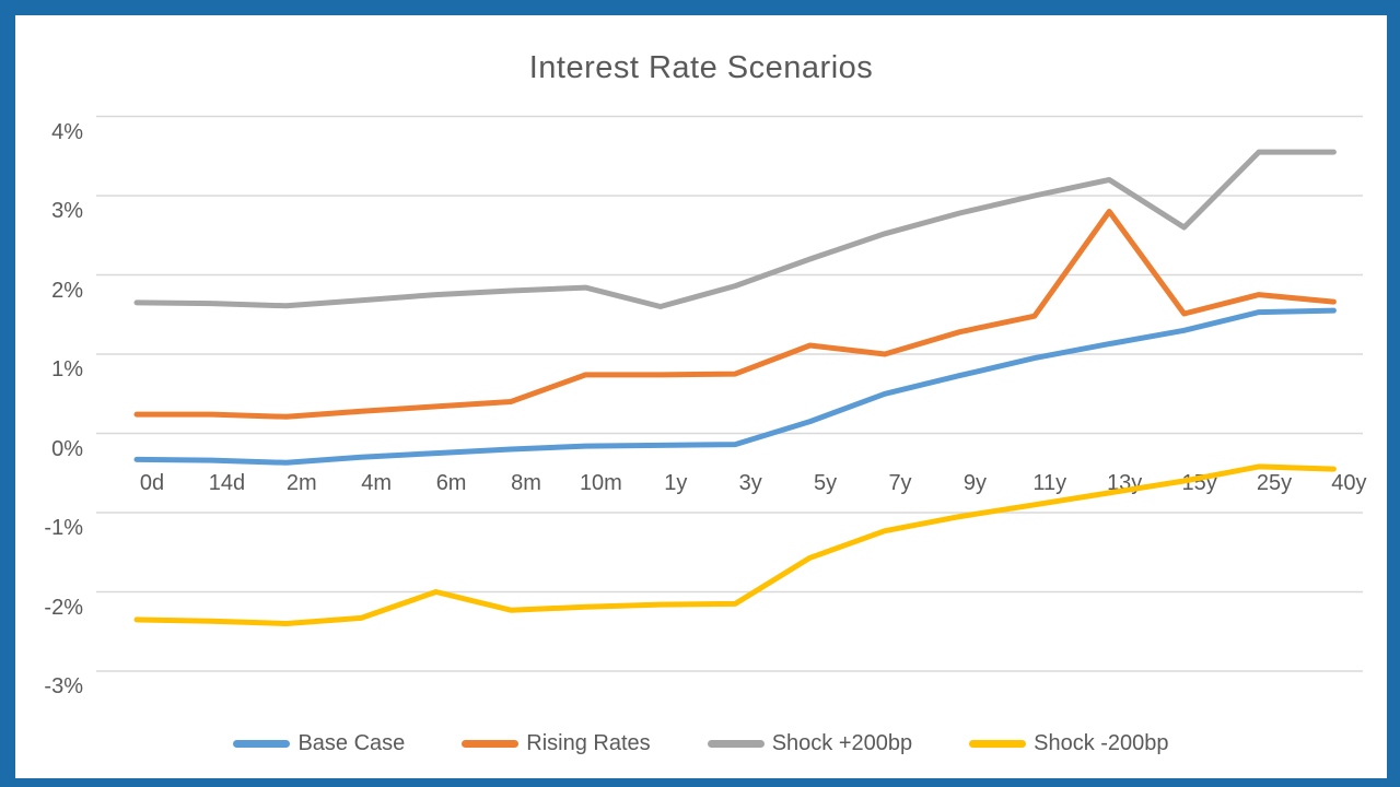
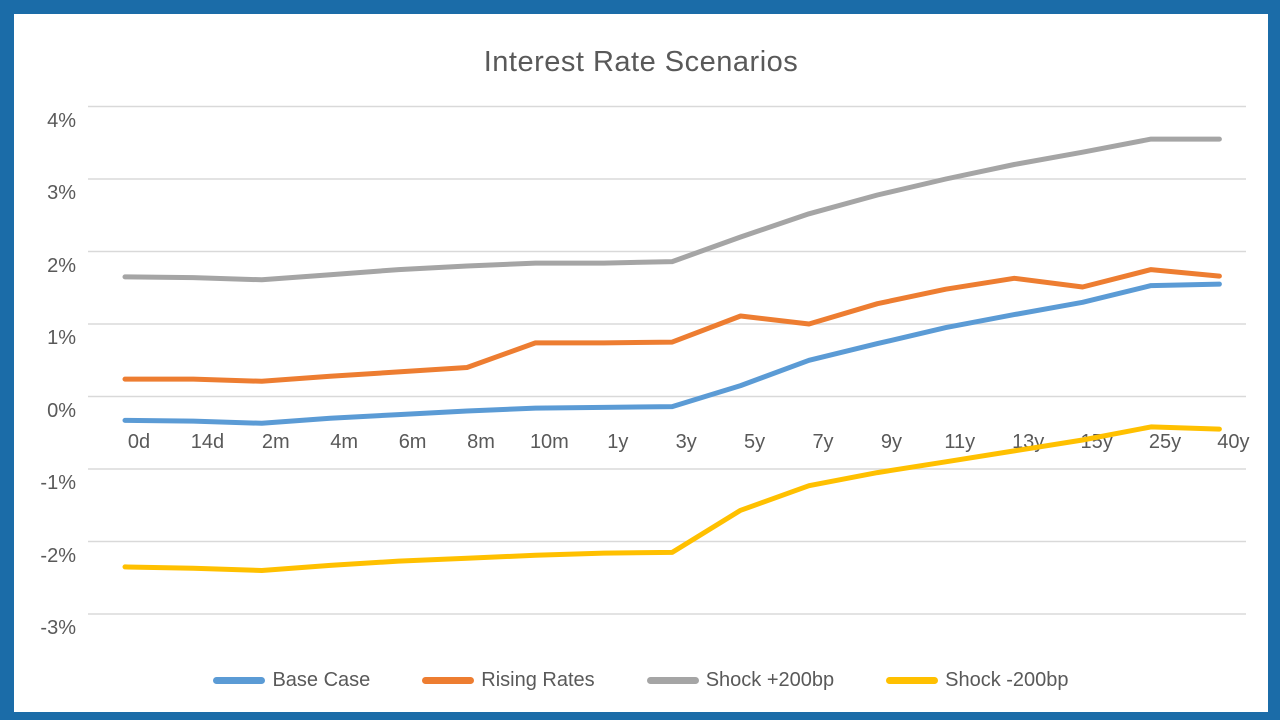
Shock -200bp/6m: -2.0% -> -2.3%
Shock +200bp/1y: 1.6% -> 1.8%
Rising Rates/13y: 2.8% -> 1.6%
Shock +200bp/15y: 2.6% -> 3.4%
